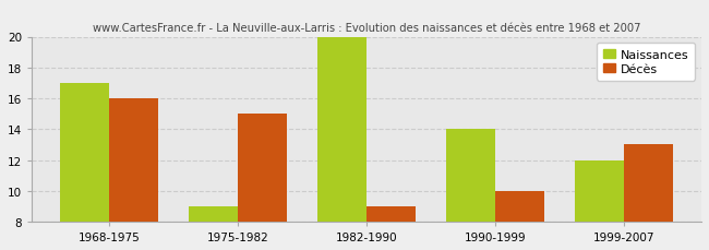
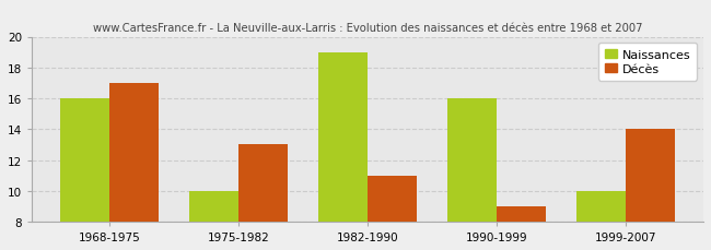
Naissances/1968-1975: 17 -> 16
Décès/1968-1975: 16 -> 17
Naissances/1975-1982: 9 -> 10
Décès/1975-1982: 15 -> 13
Naissances/1982-1990: 20 -> 19
Décès/1982-1990: 9 -> 11
Naissances/1990-1999: 14 -> 16
Décès/1990-1999: 10 -> 9
Naissances/1999-2007: 12 -> 10
Décès/1999-2007: 13 -> 14
